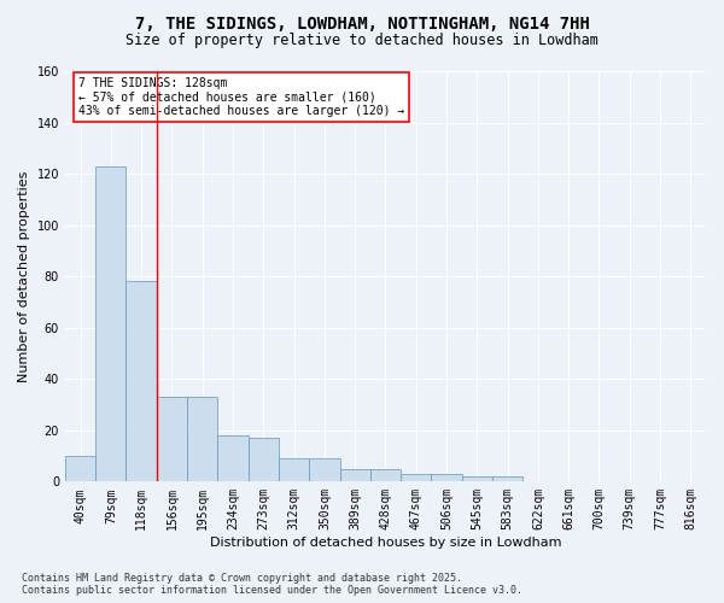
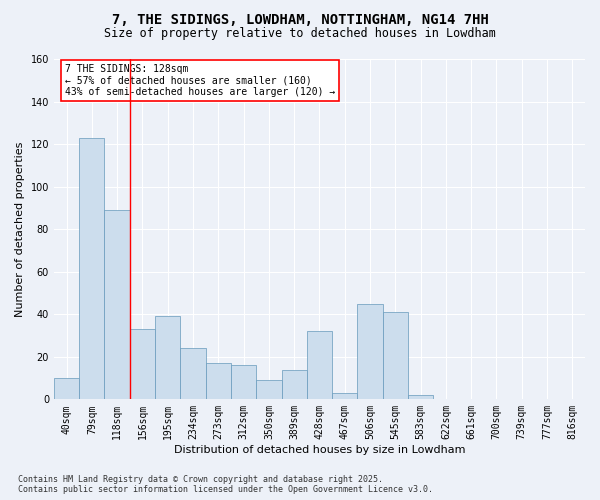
118sqm: 78 -> 89
195sqm: 33 -> 39
234sqm: 18 -> 24
312sqm: 9 -> 16
389sqm: 5 -> 14
428sqm: 5 -> 32
506sqm: 3 -> 45
545sqm: 2 -> 41
